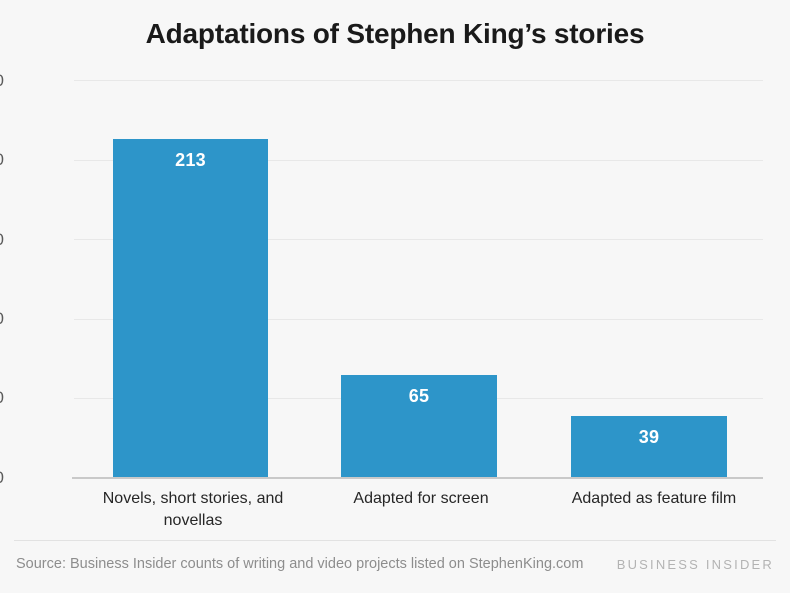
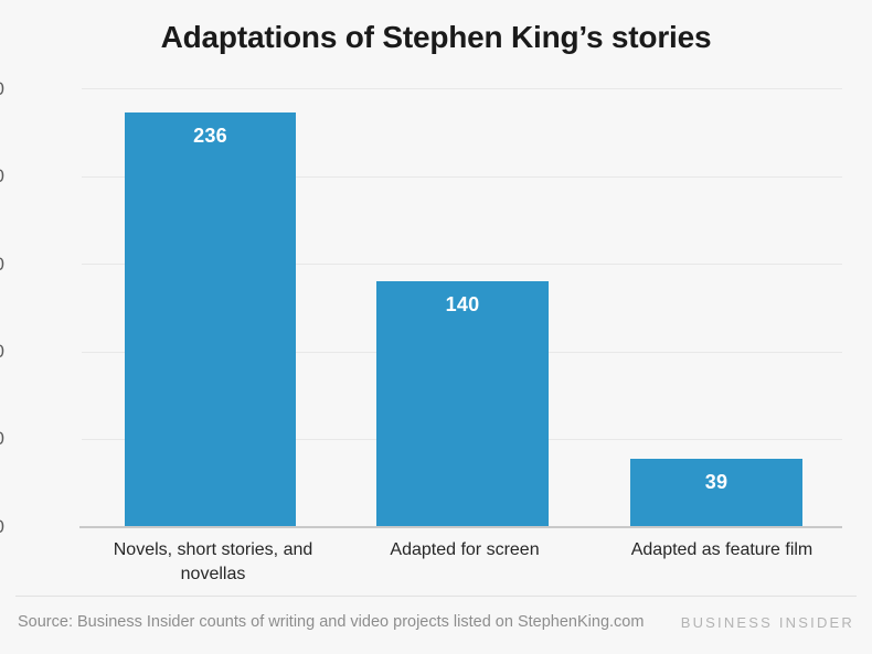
Novels, short stories, and novellas: 213 -> 236
Adapted for screen: 65 -> 140
